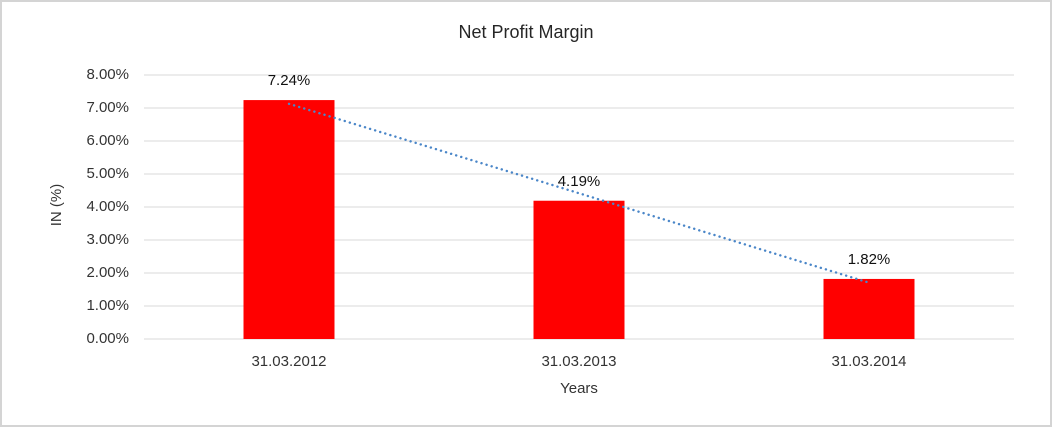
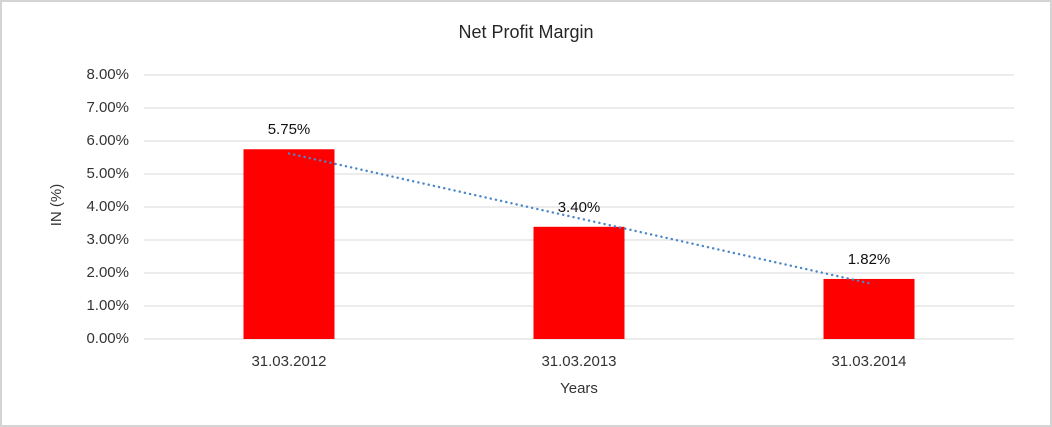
31.03.2012: 7.24% -> 5.75%
31.03.2013: 4.19% -> 3.40%
